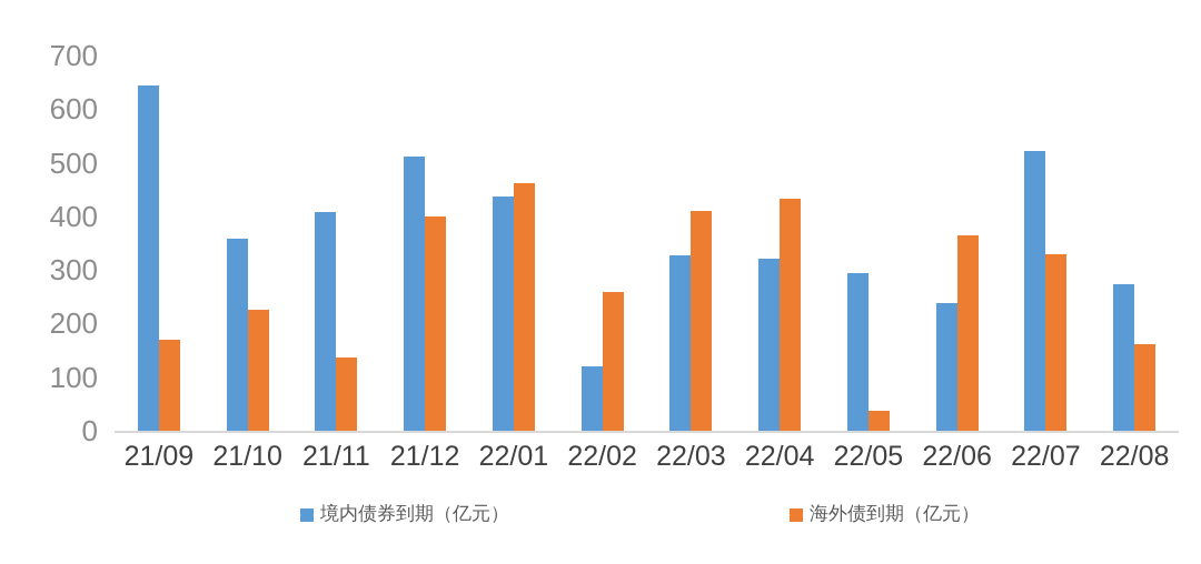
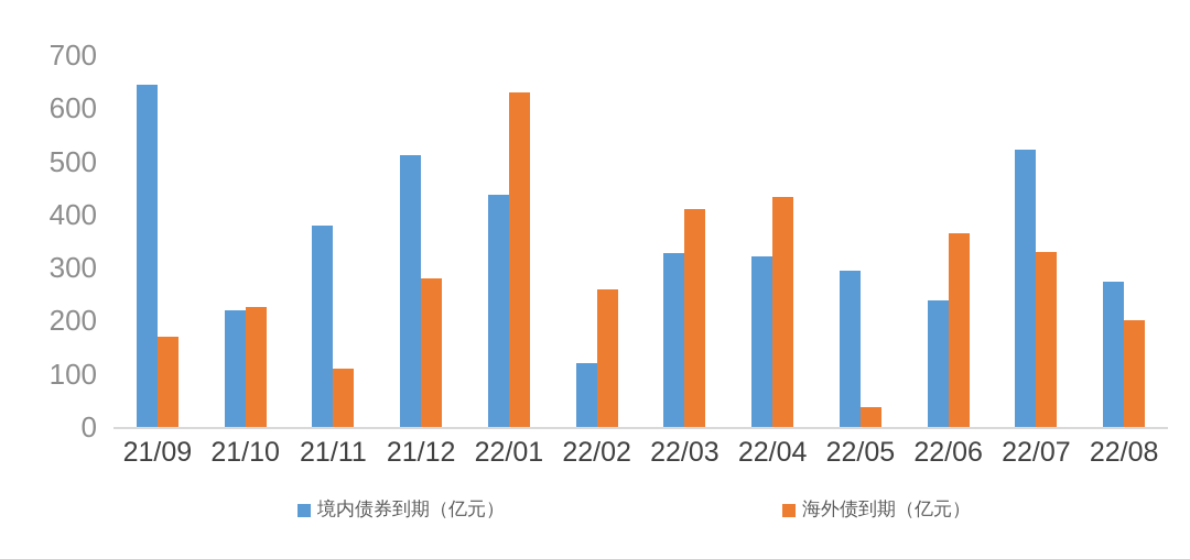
境内债券到期（亿元）/21/10: 360 -> 220
境内债券到期（亿元）/21/11: 410 -> 380
海外债到期（亿元）/21/11: 140 -> 110
海外债到期（亿元）/21/12: 400 -> 280
海外债到期（亿元）/22/01: 460 -> 630
海外债到期（亿元）/22/08: 160 -> 200
